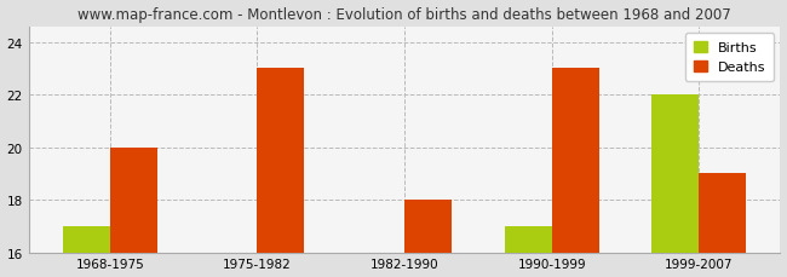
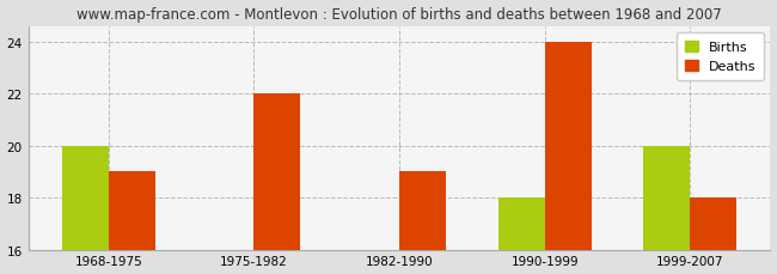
Births/1968-1975: 17 -> 20
Deaths/1968-1975: 20 -> 19
Deaths/1975-1982: 23 -> 22
Deaths/1982-1990: 18 -> 19
Births/1990-1999: 17 -> 18
Deaths/1990-1999: 23 -> 24
Births/1999-2007: 22 -> 20
Deaths/1999-2007: 19 -> 18
